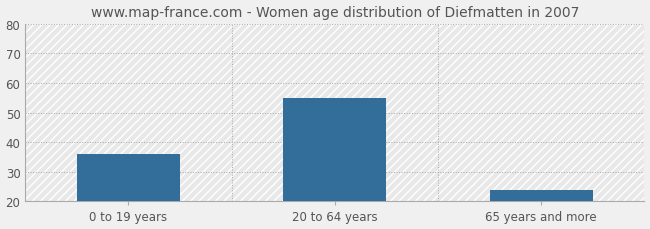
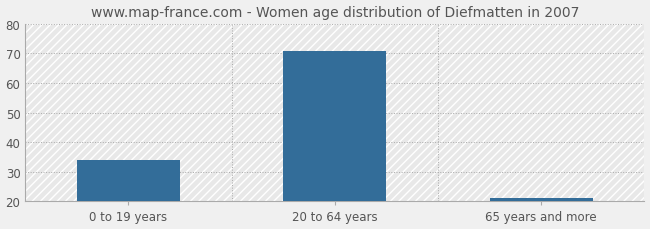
0 to 19 years: 36 -> 34
20 to 64 years: 55 -> 71
65 years and more: 24 -> 21
